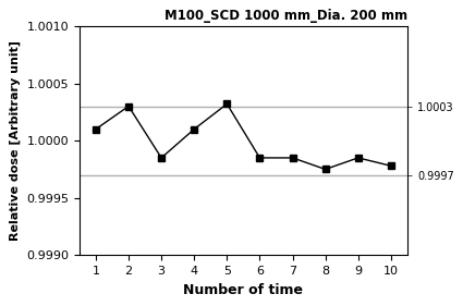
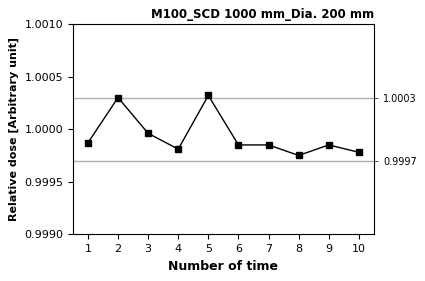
1: 1.00010 -> 0.99987
3: 0.99985 -> 0.99996
4: 1.00010 -> 0.99981
